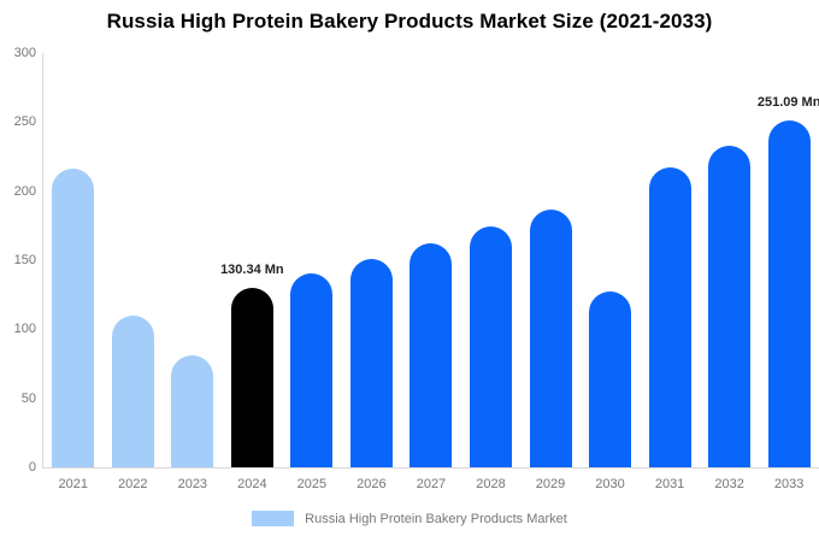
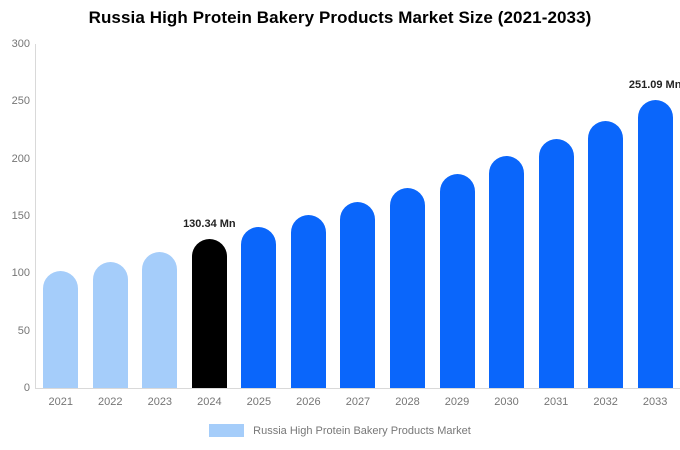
2021: 216 -> 102
2023: 81 -> 119
2030: 127 -> 202
